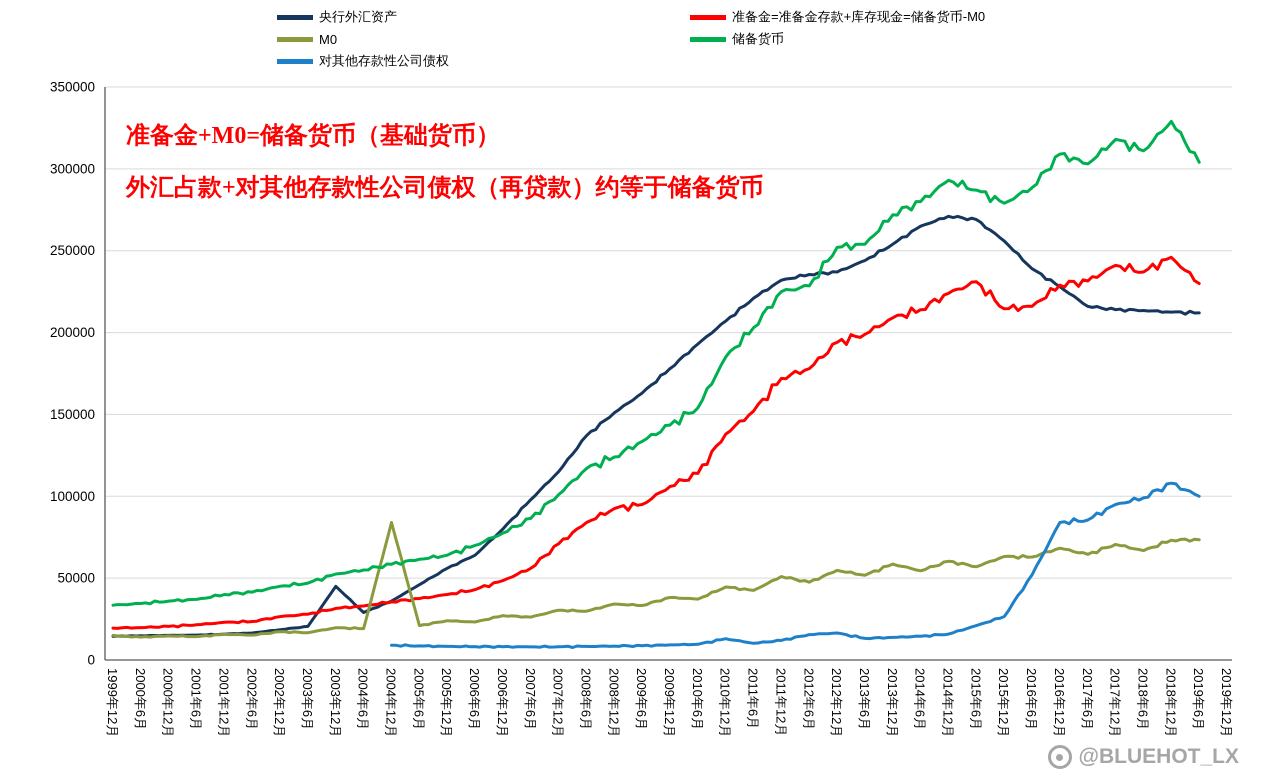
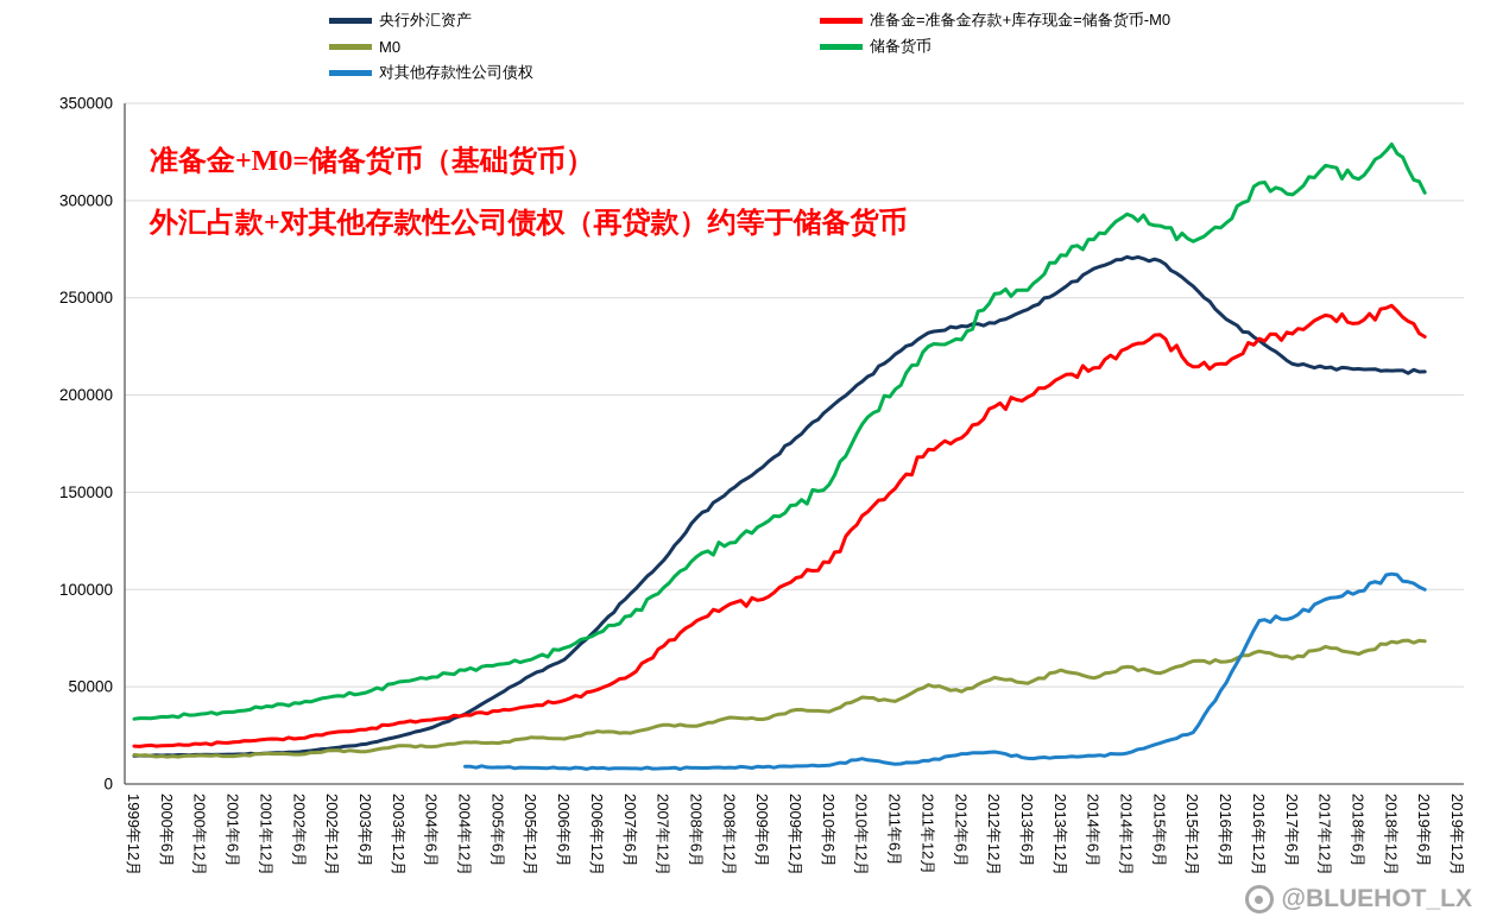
央行外汇资产/2003年12月: 45000 -> 24000
M0/2004年12月: 84000 -> 22000
